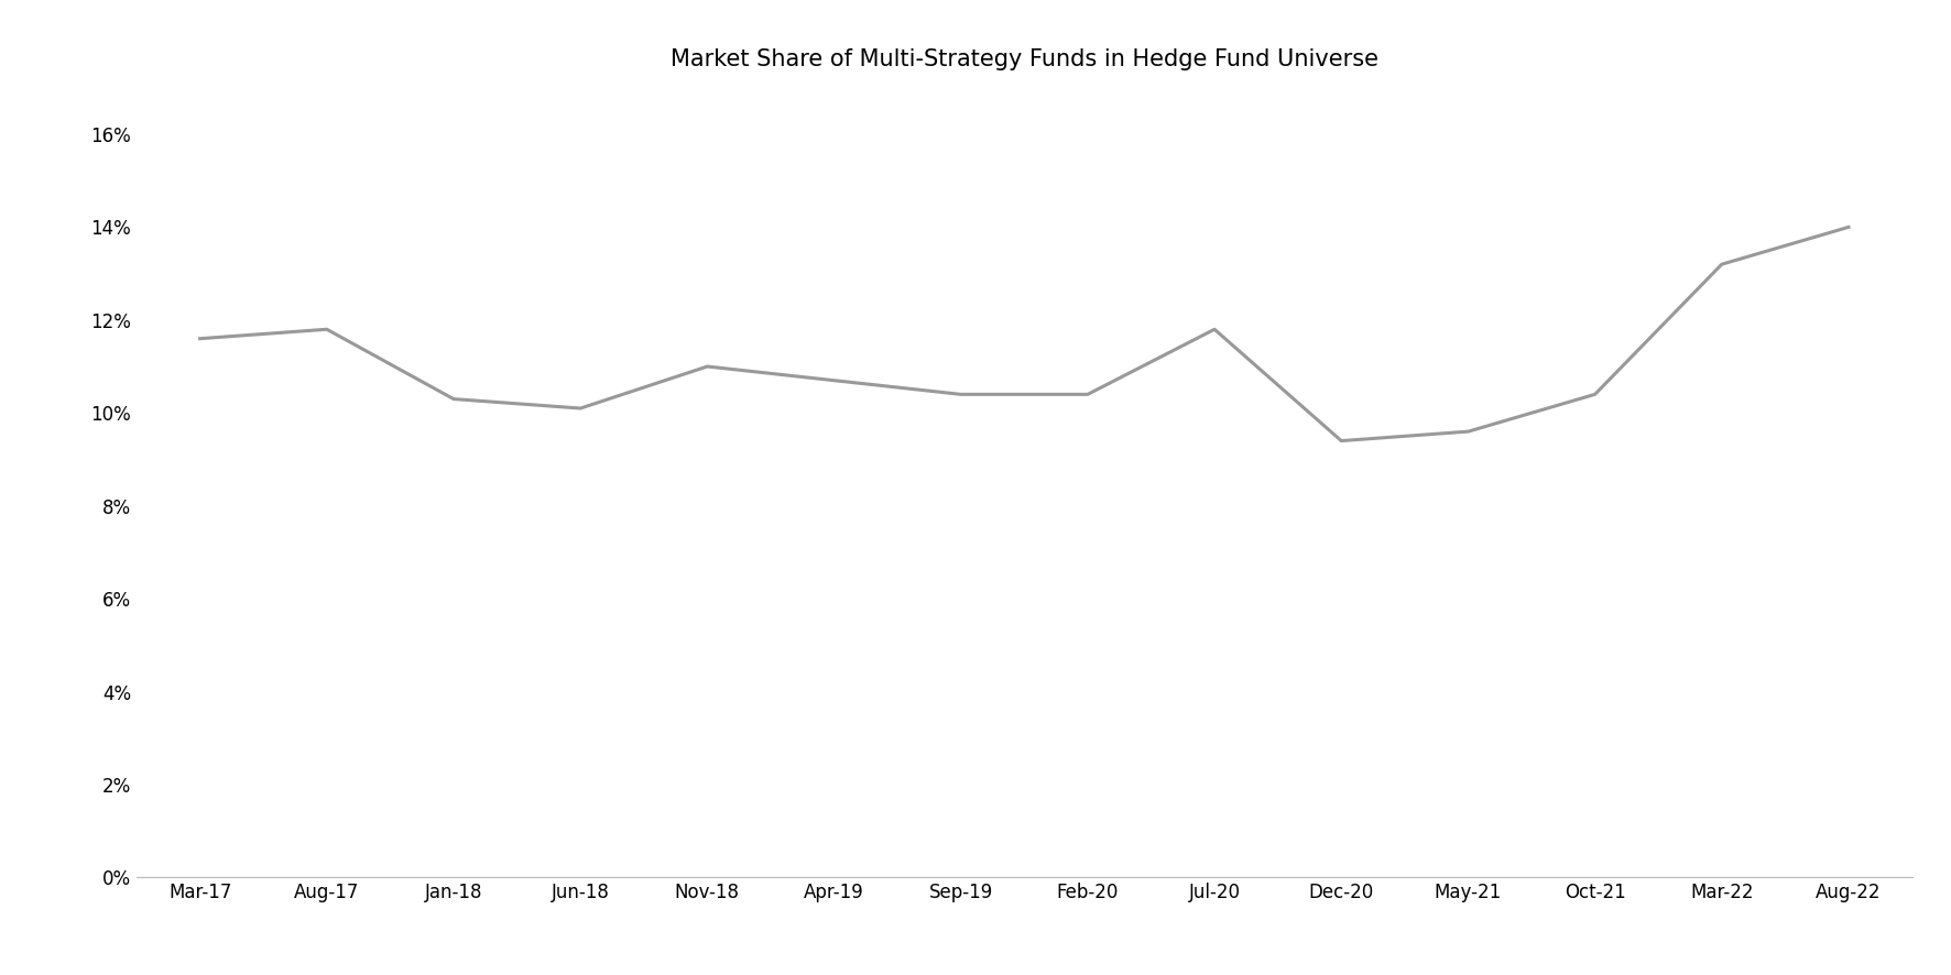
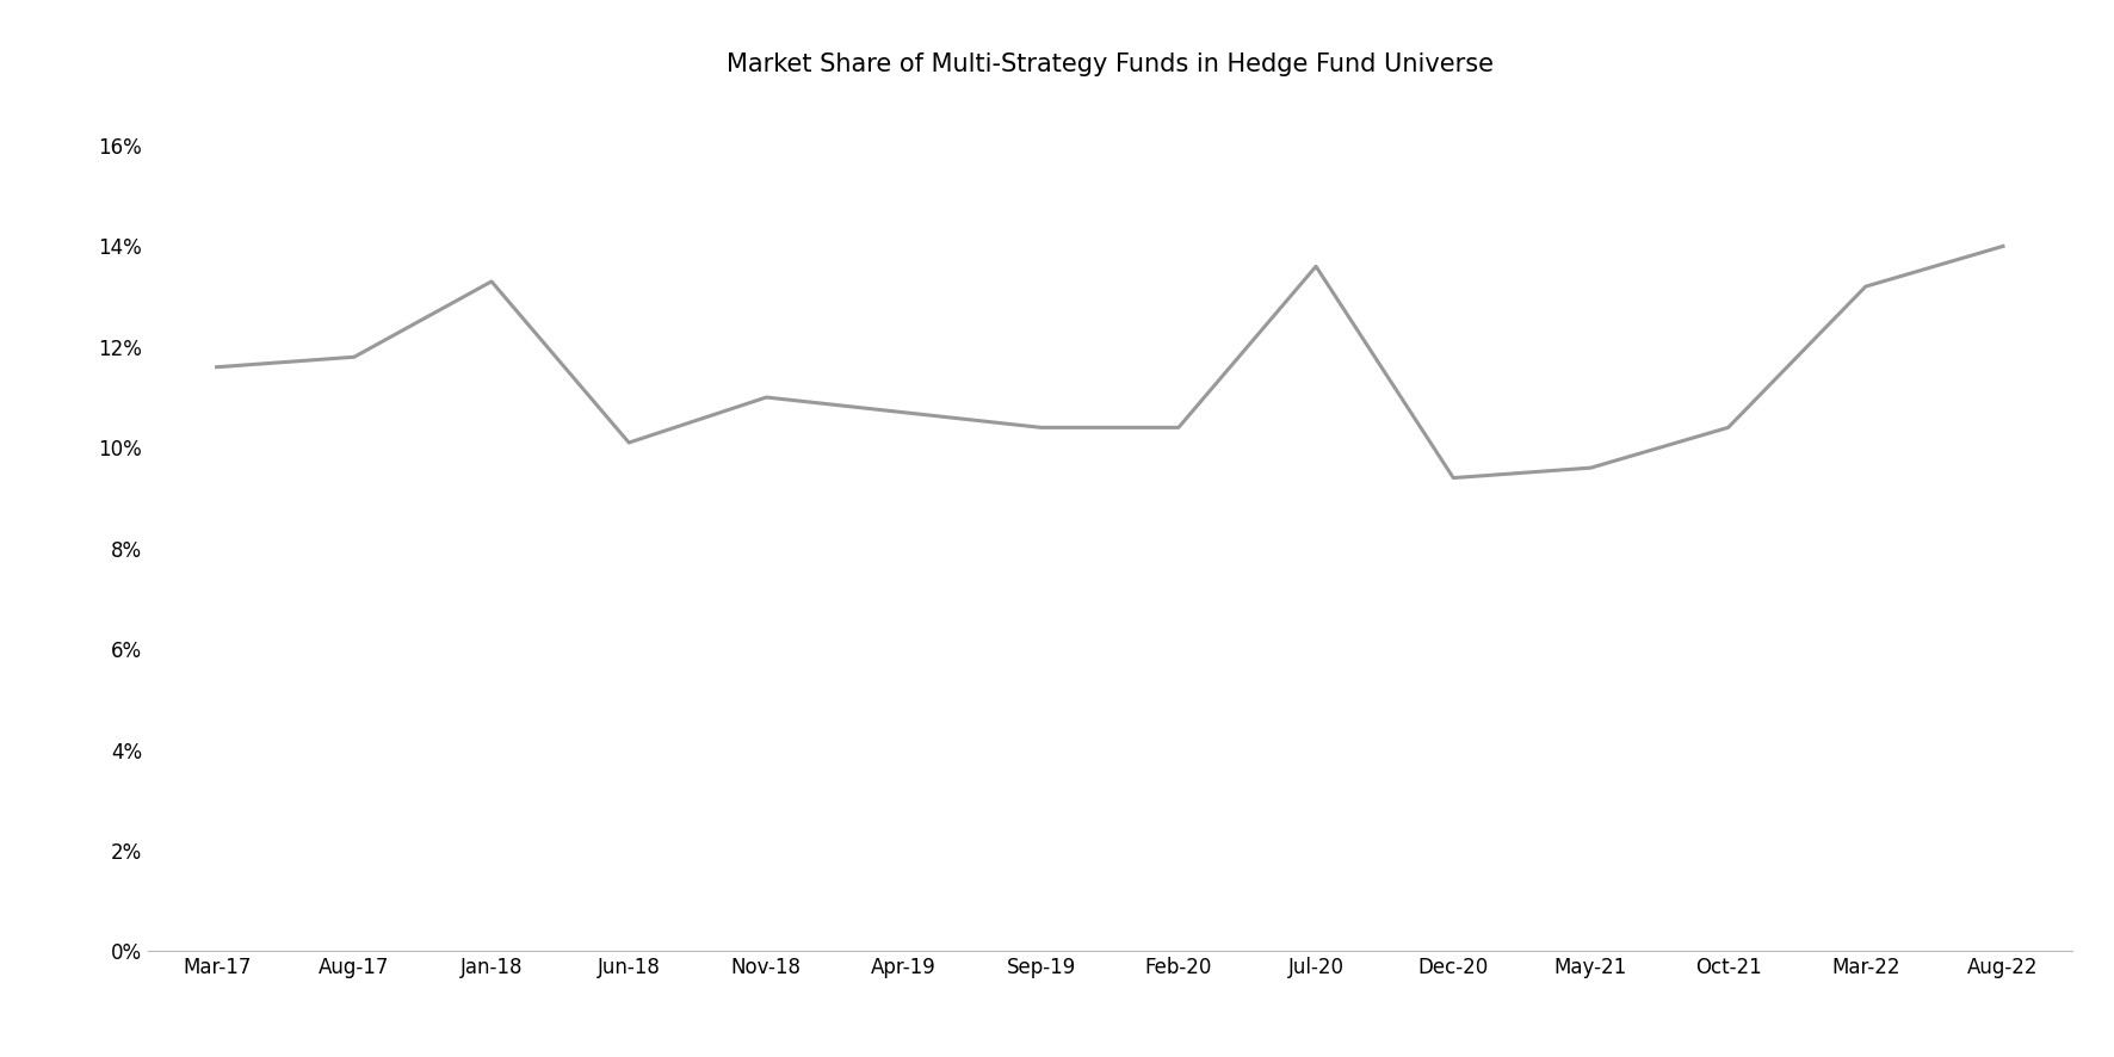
Jan-18: 10.3% -> 13.3%
Jul-20: 11.8% -> 13.6%
